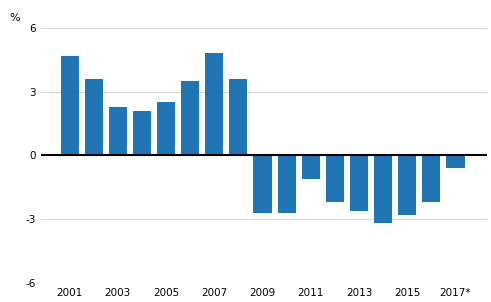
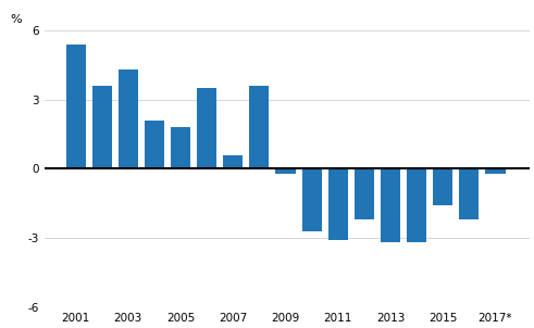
2001: 4.7 -> 5.4
2003: 2.3 -> 4.3
2005: 2.5 -> 1.8
2007: 4.8 -> 0.6
2009: -2.7 -> -0.2
2011: -1.1 -> -3.1
2013: -2.6 -> -3.2
2015: -2.8 -> -1.6
2017*: -0.6 -> -0.2
